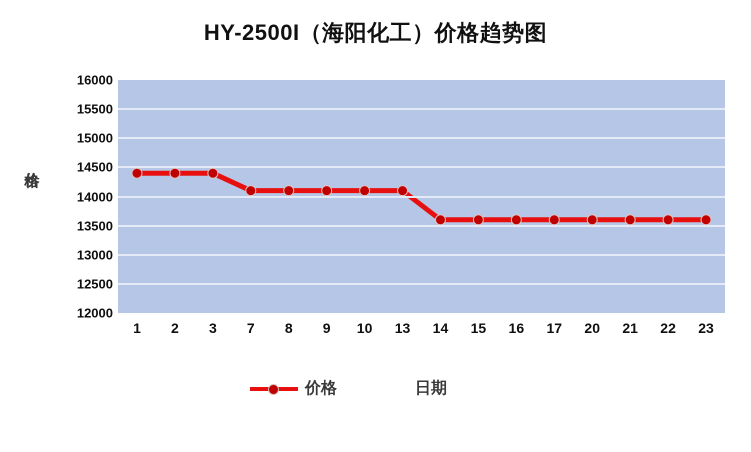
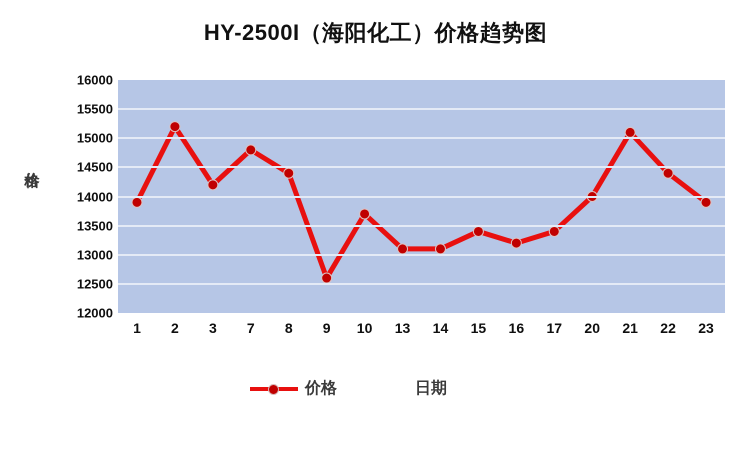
1: 14400 -> 13900
2: 14400 -> 15200
3: 14400 -> 14200
7: 14100 -> 14800
8: 14100 -> 14400
9: 14100 -> 12600
10: 14100 -> 13700
13: 14100 -> 13100
14: 13600 -> 13100
15: 13600 -> 13400
16: 13600 -> 13200
17: 13600 -> 13400
20: 13600 -> 14000
21: 13600 -> 15100
22: 13600 -> 14400
23: 13600 -> 13900
